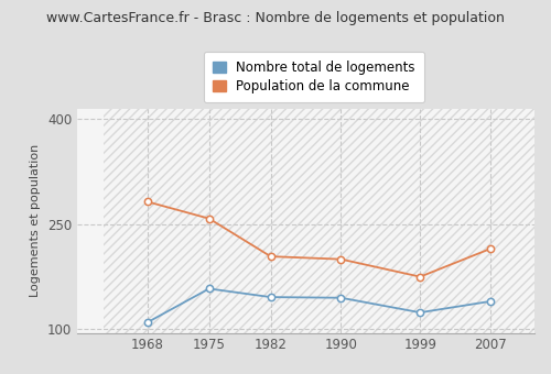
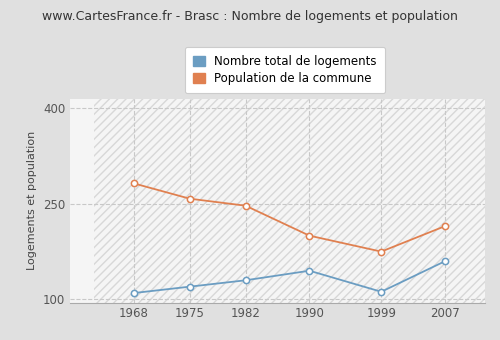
Nombre total de logements/1975: 158 -> 120
Nombre total de logements/1982: 146 -> 130
Population de la commune/1982: 204 -> 247
Nombre total de logements/1999: 124 -> 112
Nombre total de logements/2007: 140 -> 160
